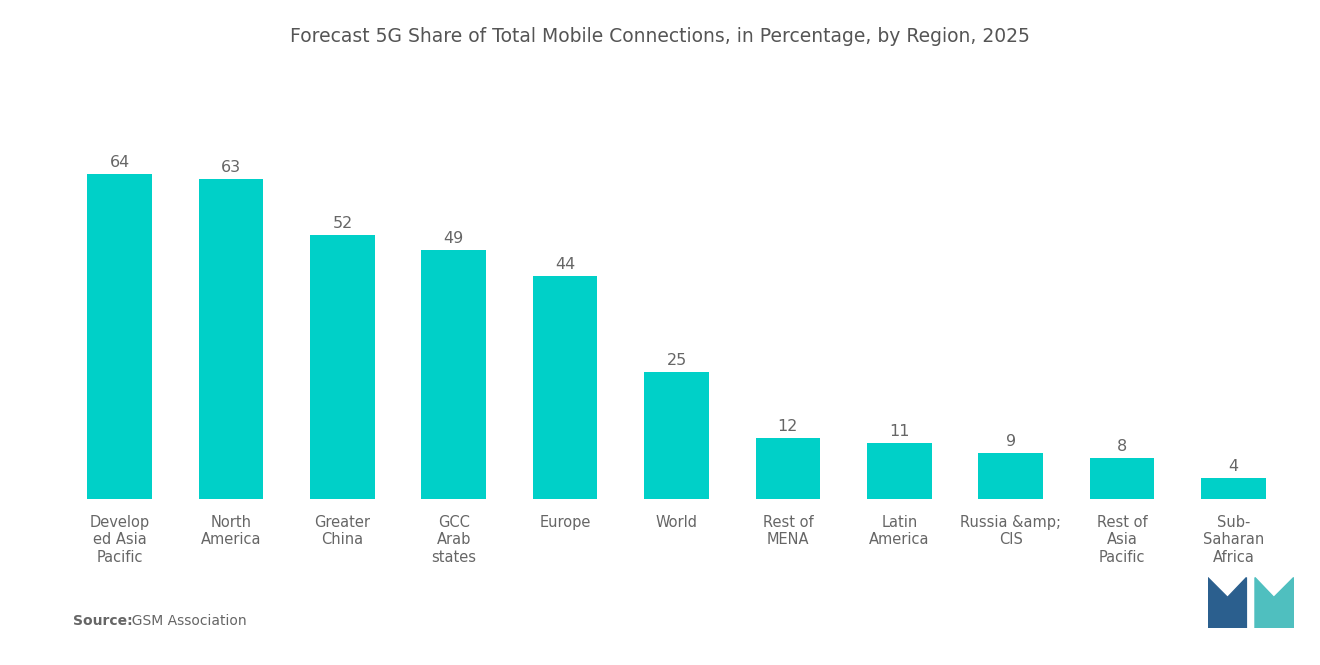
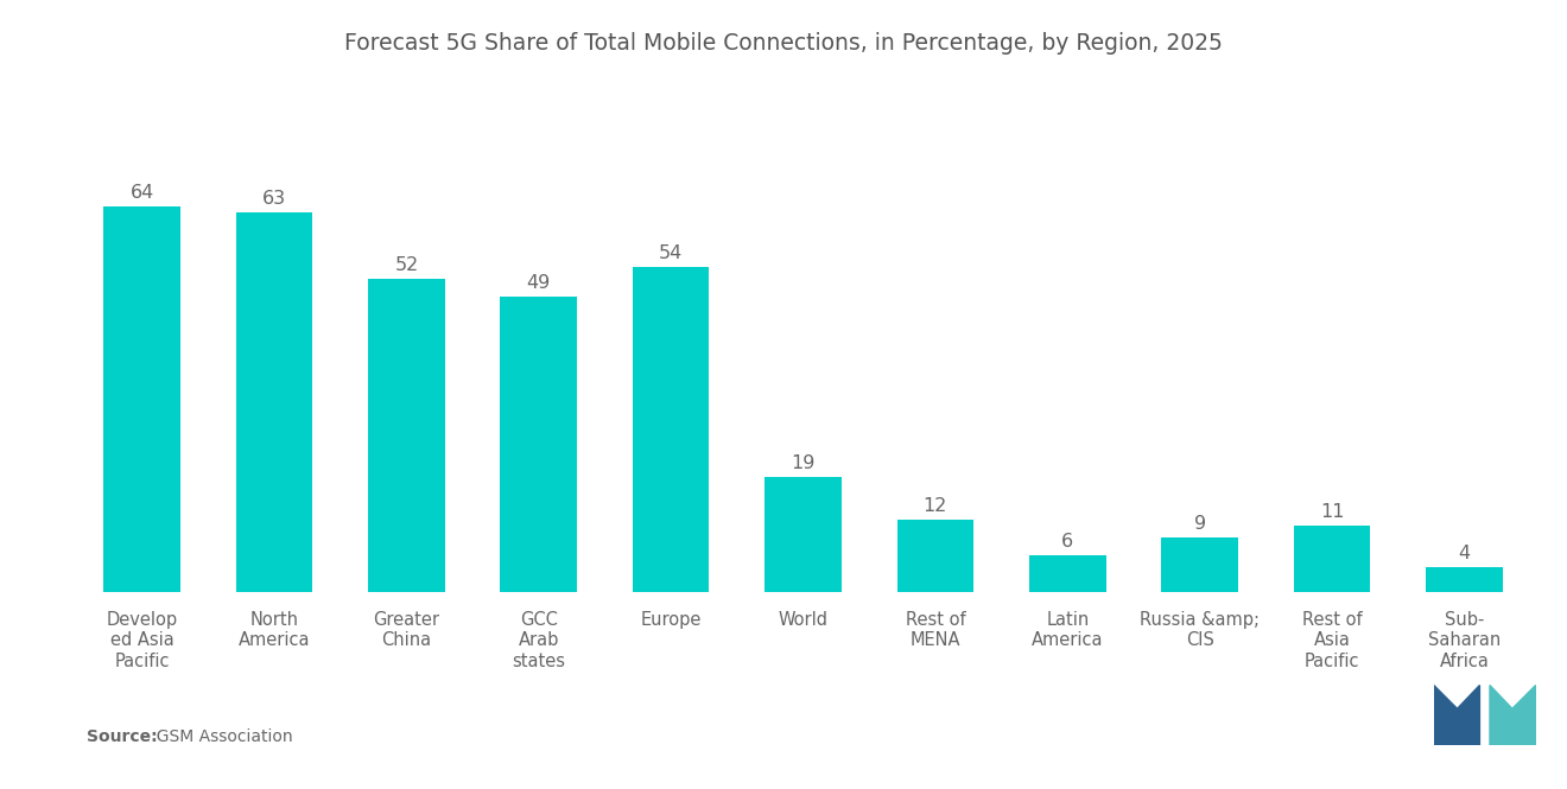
Europe: 44 -> 54
World: 25 -> 19
Latin America: 11 -> 6
Rest of Asia Pacific: 8 -> 11
